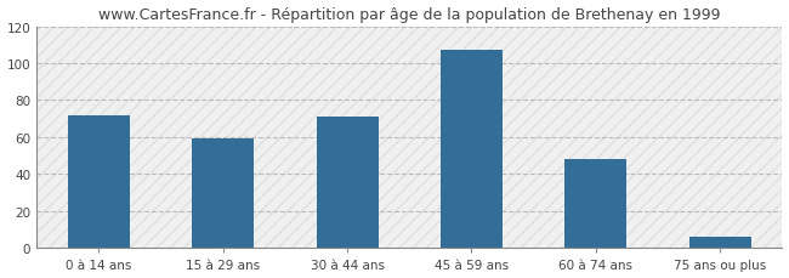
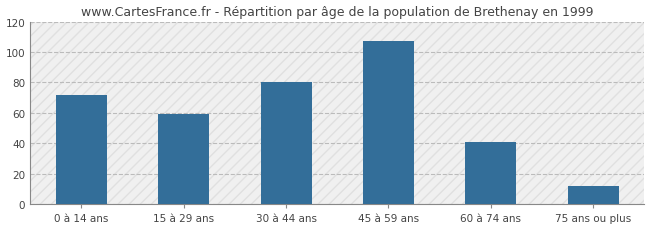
30 à 44 ans: 71 -> 80
60 à 74 ans: 48 -> 41
75 ans ou plus: 6 -> 12
